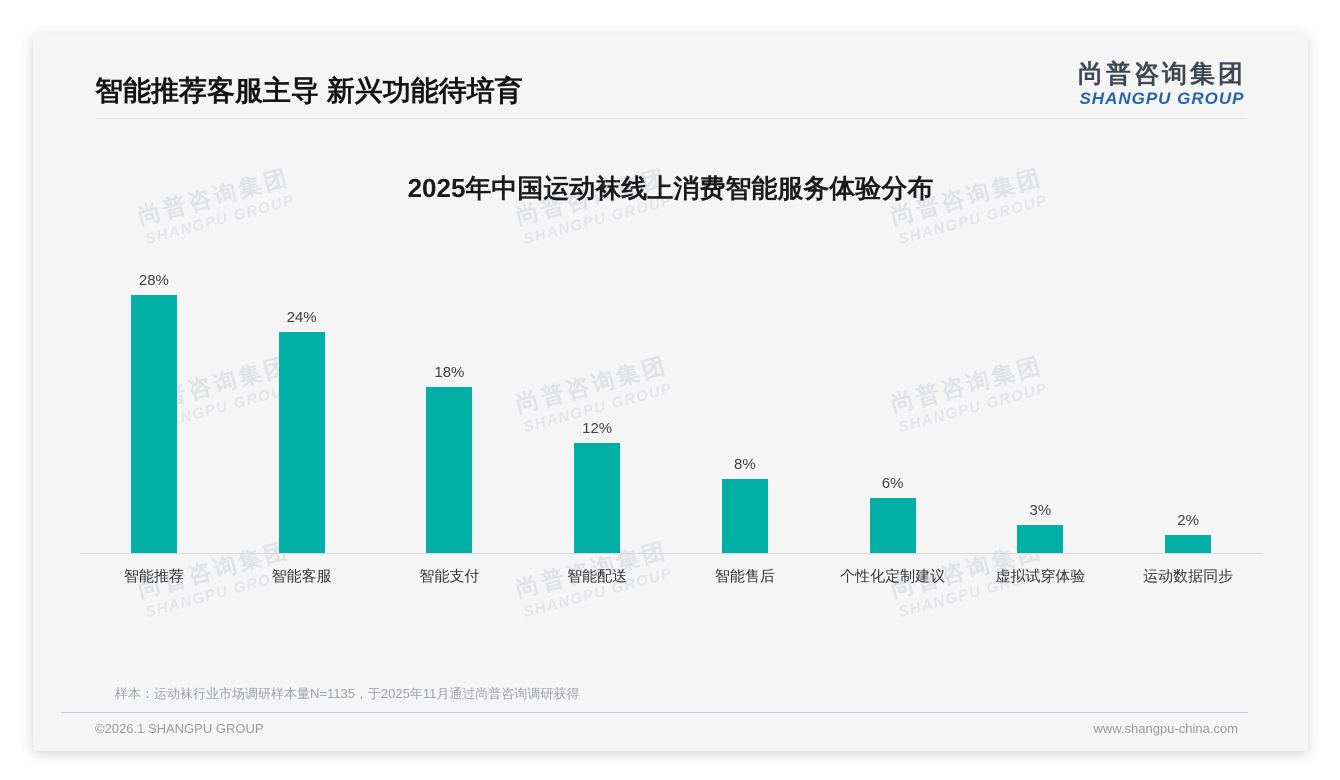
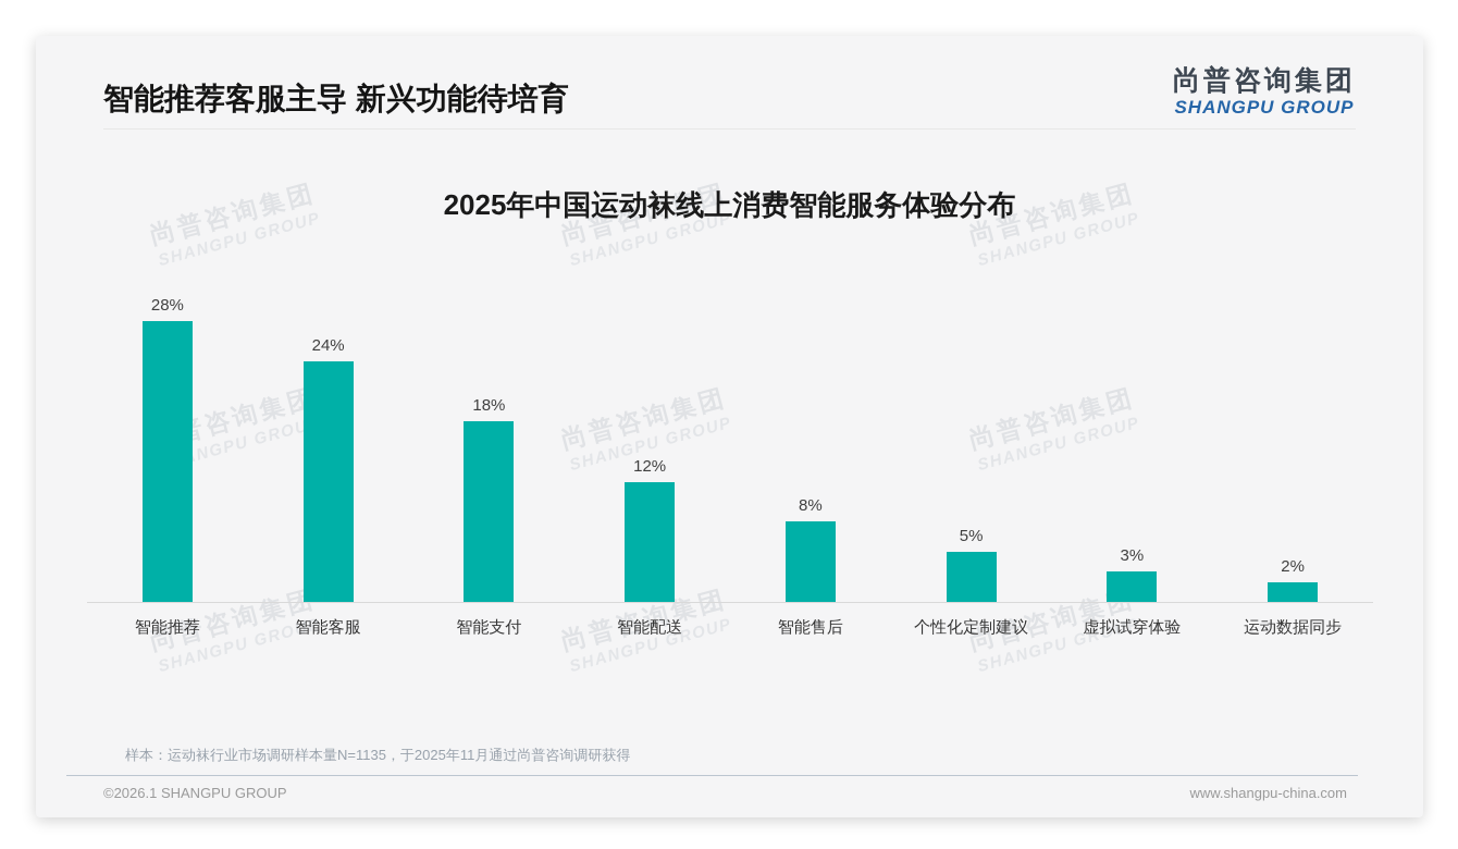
个性化定制建议: 6% -> 5%
